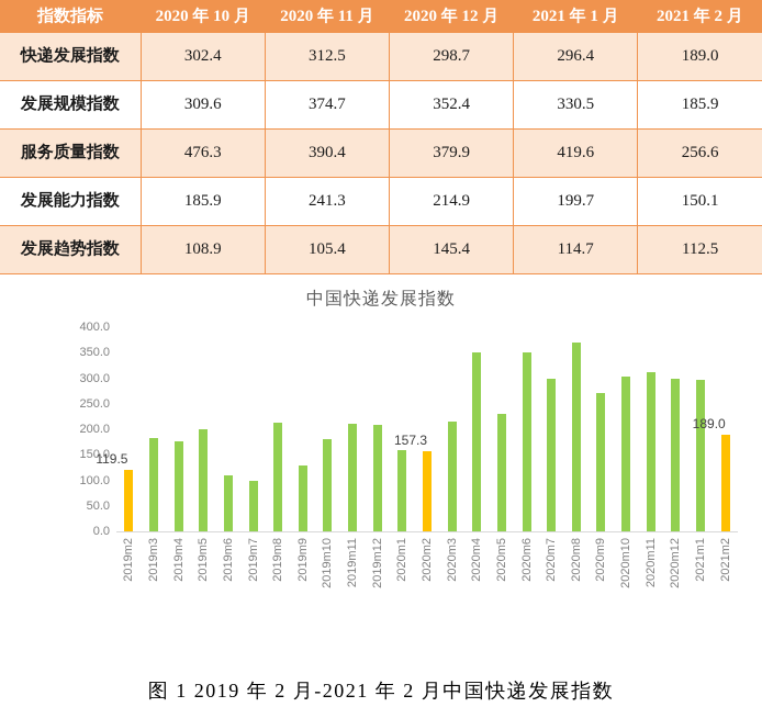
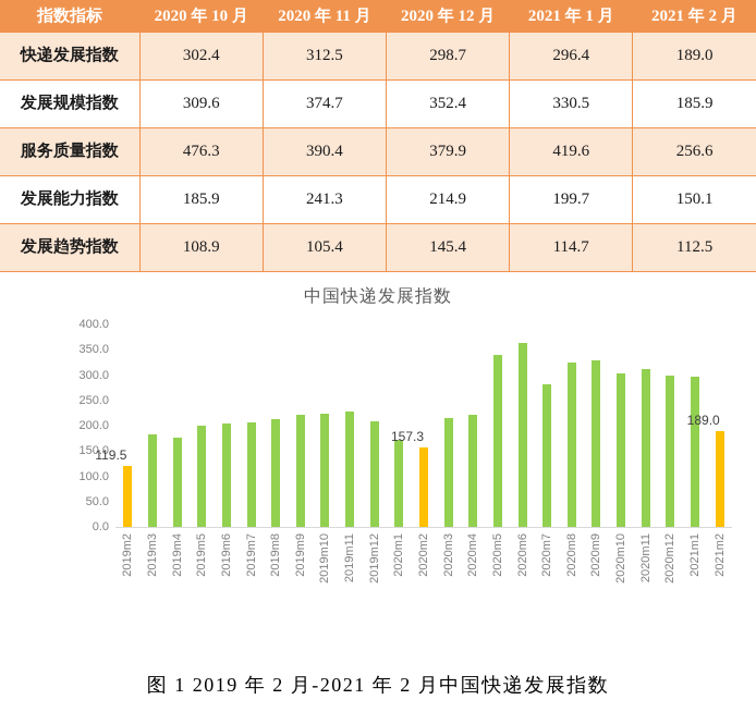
2019m6: 110 -> 200
2019m7: 100 -> 210
2019m9: 130 -> 220
2019m10: 180 -> 220
2019m11: 210 -> 230
2020m1: 160 -> 170
2020m4: 350 -> 220
2020m5: 230 -> 340
2020m6: 350 -> 360
2020m7: 300 -> 280
2020m8: 370 -> 320
2020m9: 270 -> 330
